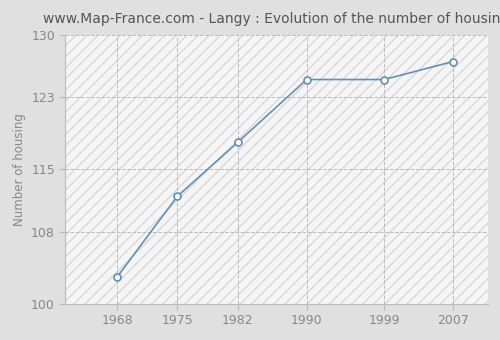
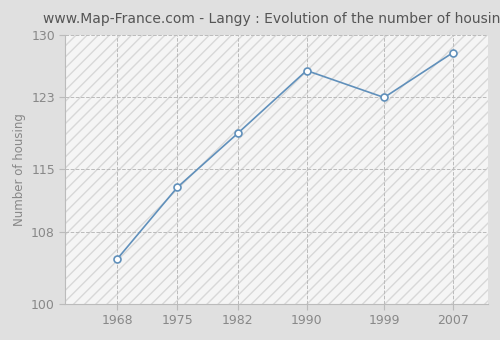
1968: 103 -> 105
1975: 112 -> 113
1982: 118 -> 119
1990: 125 -> 126
1999: 125 -> 123
2007: 127 -> 128
